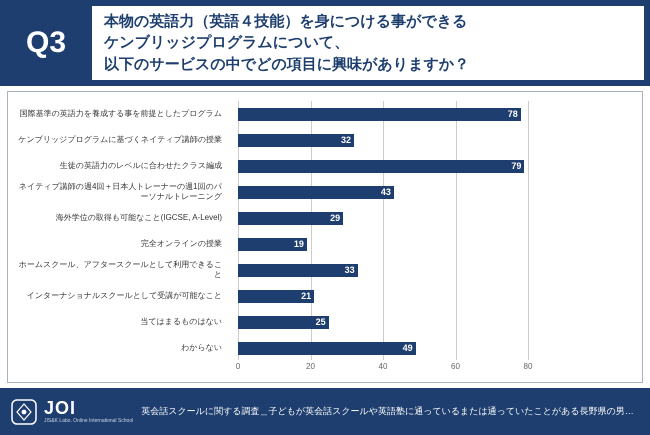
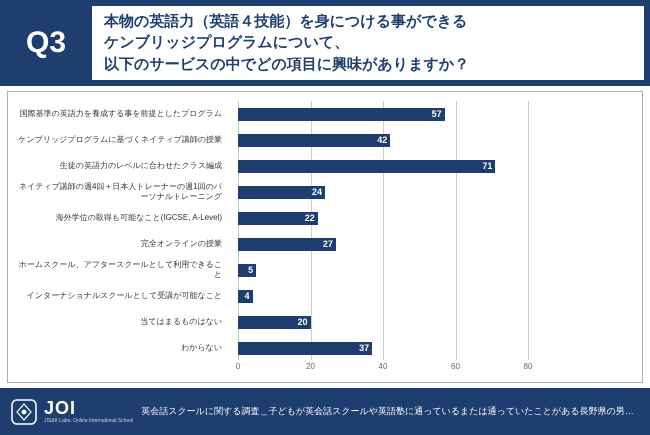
国際基準の英語力を養成する事を前提としたプログラム: 78 -> 57
ケンブリッジプログラムに基づくネイティブ講師の授業: 32 -> 42
生徒の英語力のレベルに合わせたクラス編成: 79 -> 71
ネイティブ講師の週4回＋日本人トレーナーの週1回のパーソナルトレーニング: 43 -> 24
海外学位の取得も可能なこと(IGCSE, A-Level): 29 -> 22
完全オンラインの授業: 19 -> 27
ホームスクール、アフタースクールとして利用できること: 33 -> 5
インターナショナルスクールとして受講が可能なこと: 21 -> 4
当てはまるものはない: 25 -> 20
わからない: 49 -> 37
